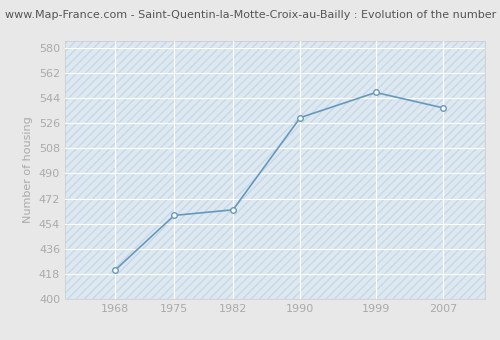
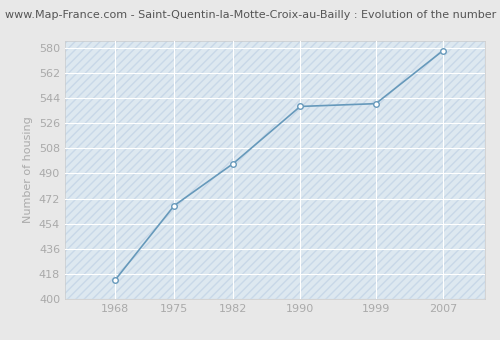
1968: 421 -> 414
1975: 460 -> 467
1982: 464 -> 497
1990: 530 -> 538
1999: 548 -> 540
2007: 537 -> 578
